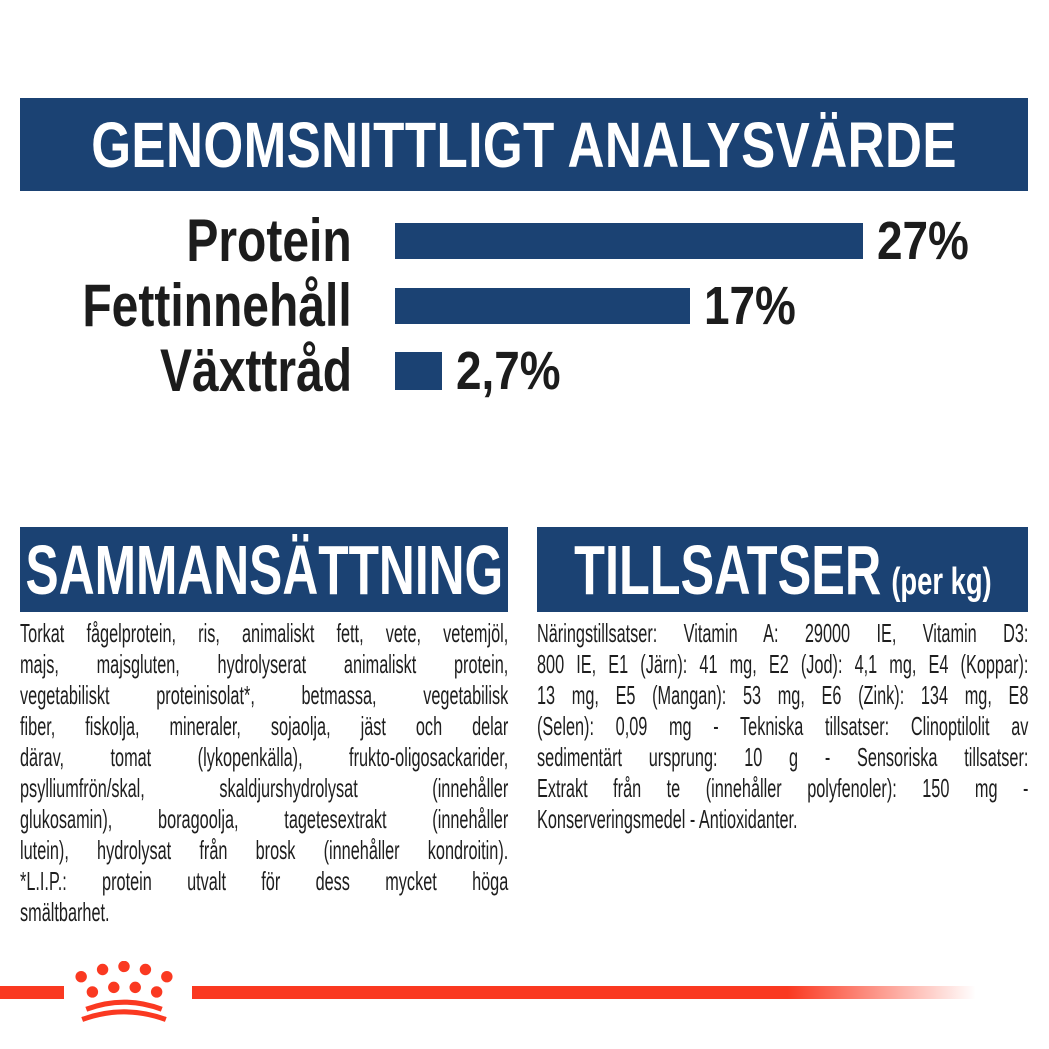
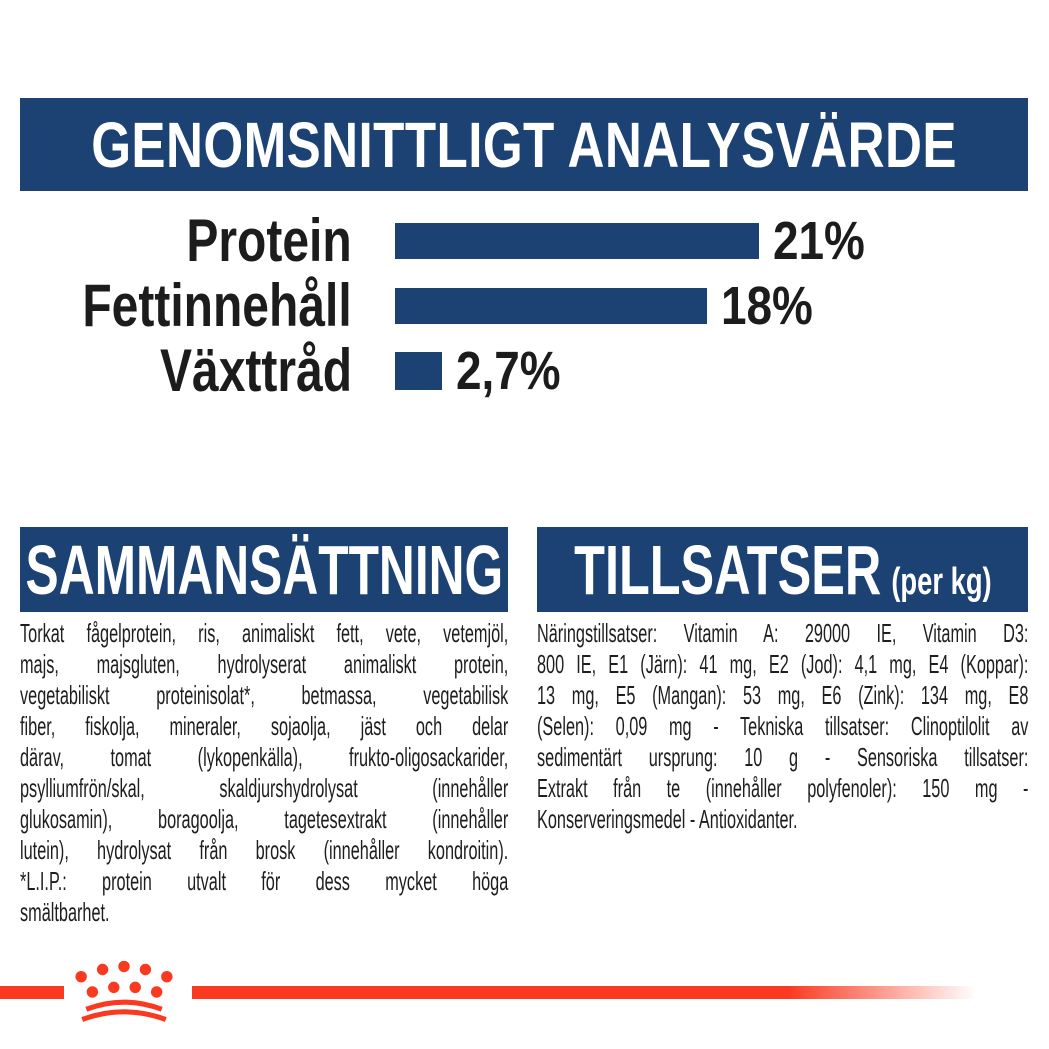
Protein: 27% -> 21%
Fettinnehåll: 17% -> 18%
